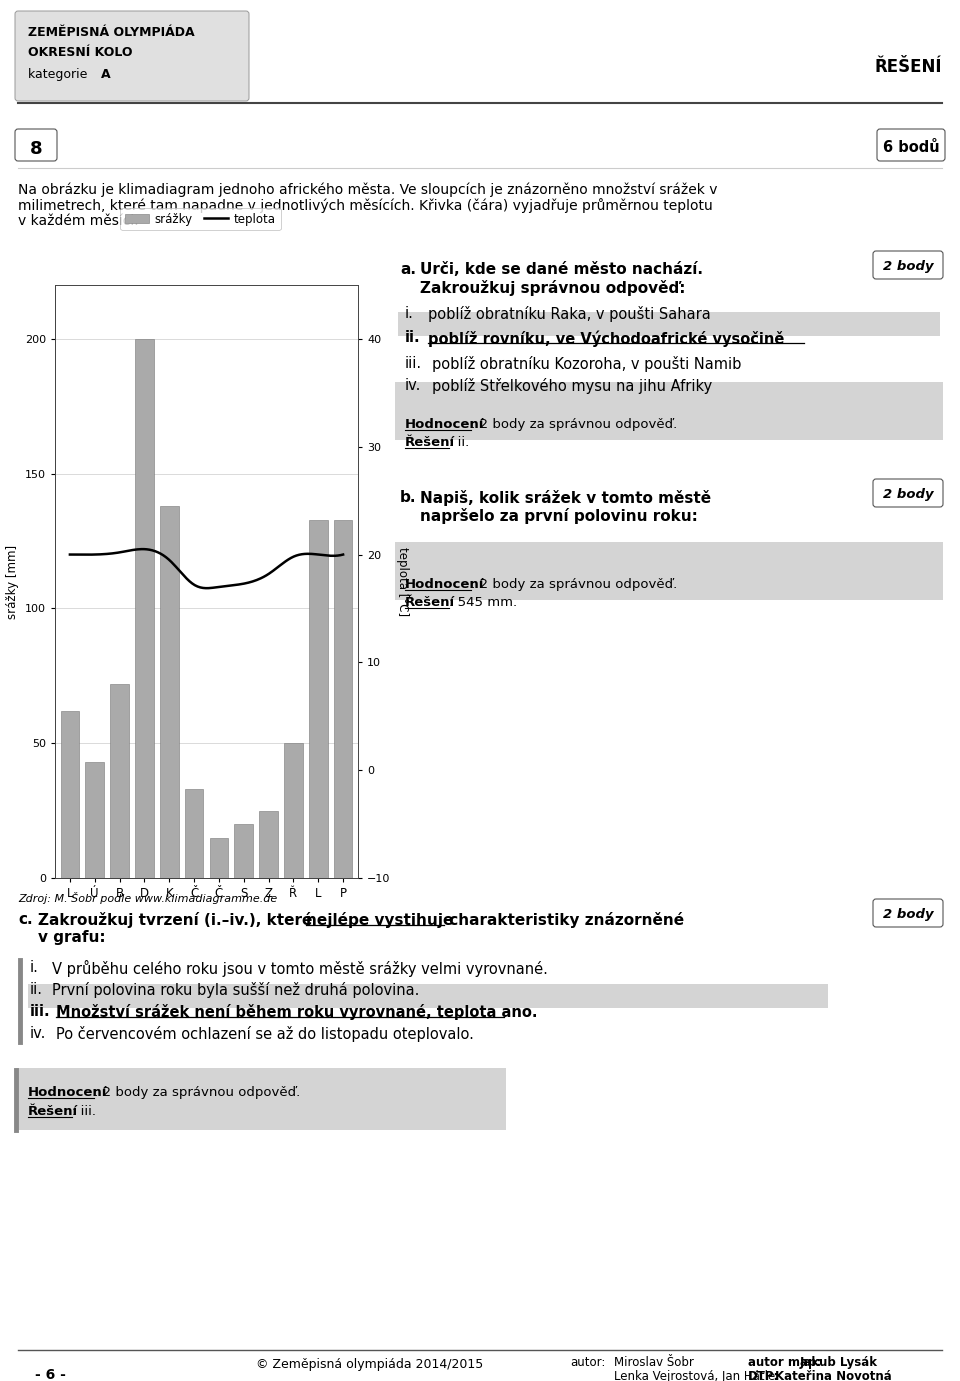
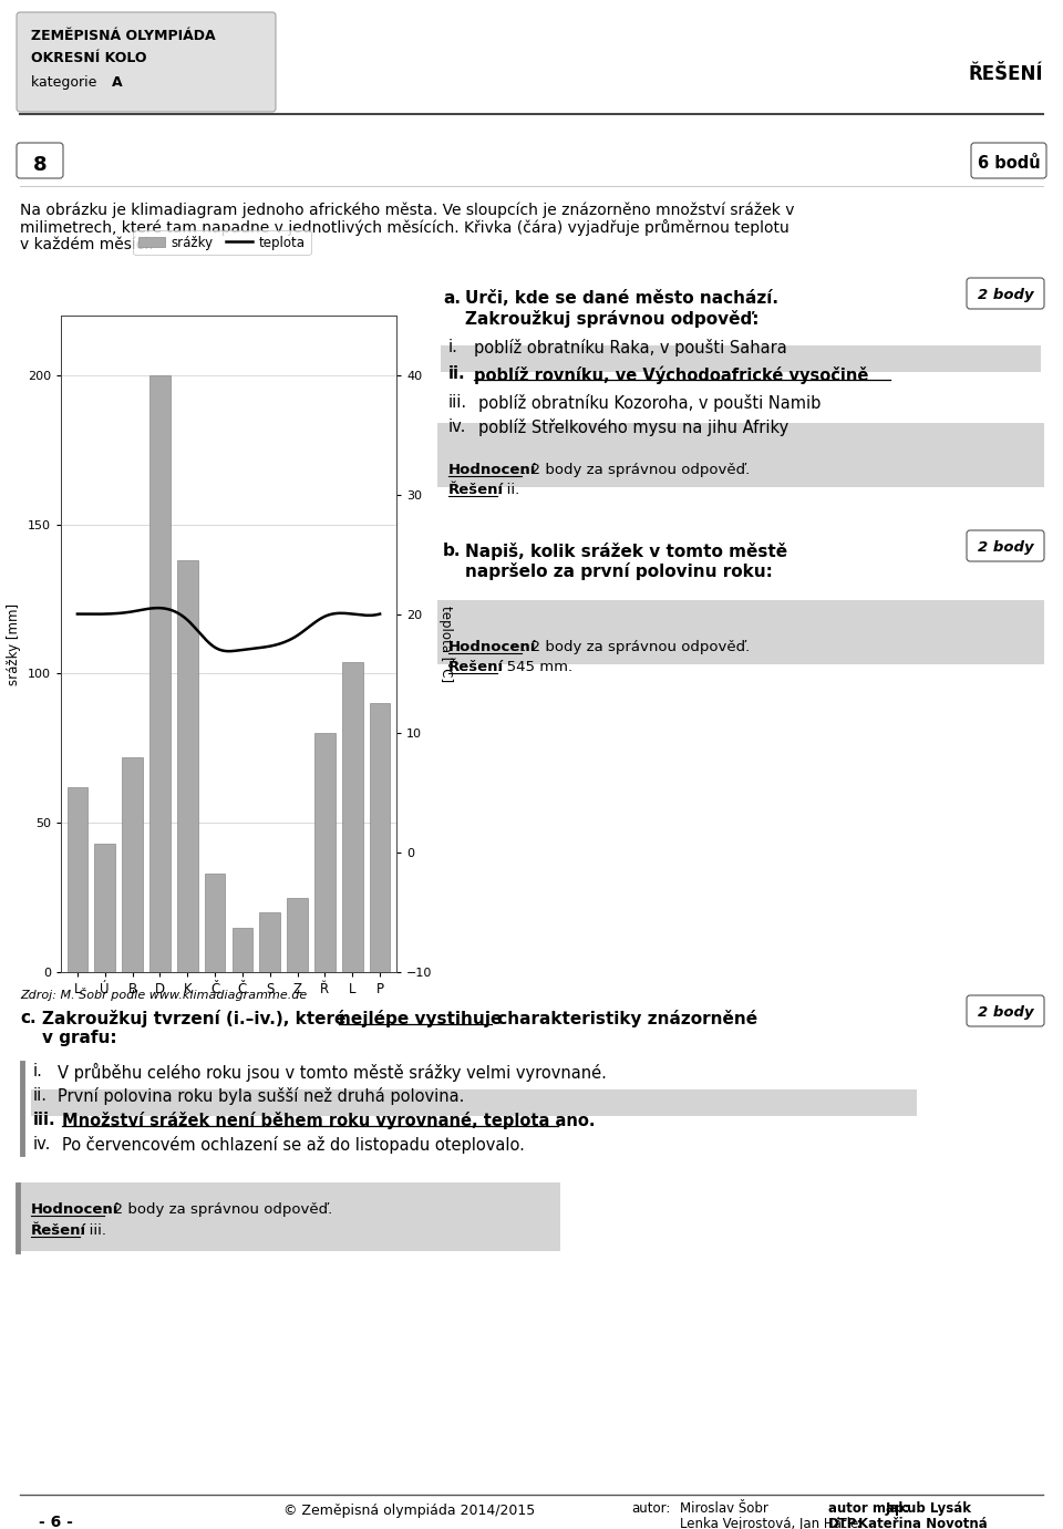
srážky/Ř: 50 -> 80
srážky/L: 133 -> 104
srážky/P: 133 -> 90
